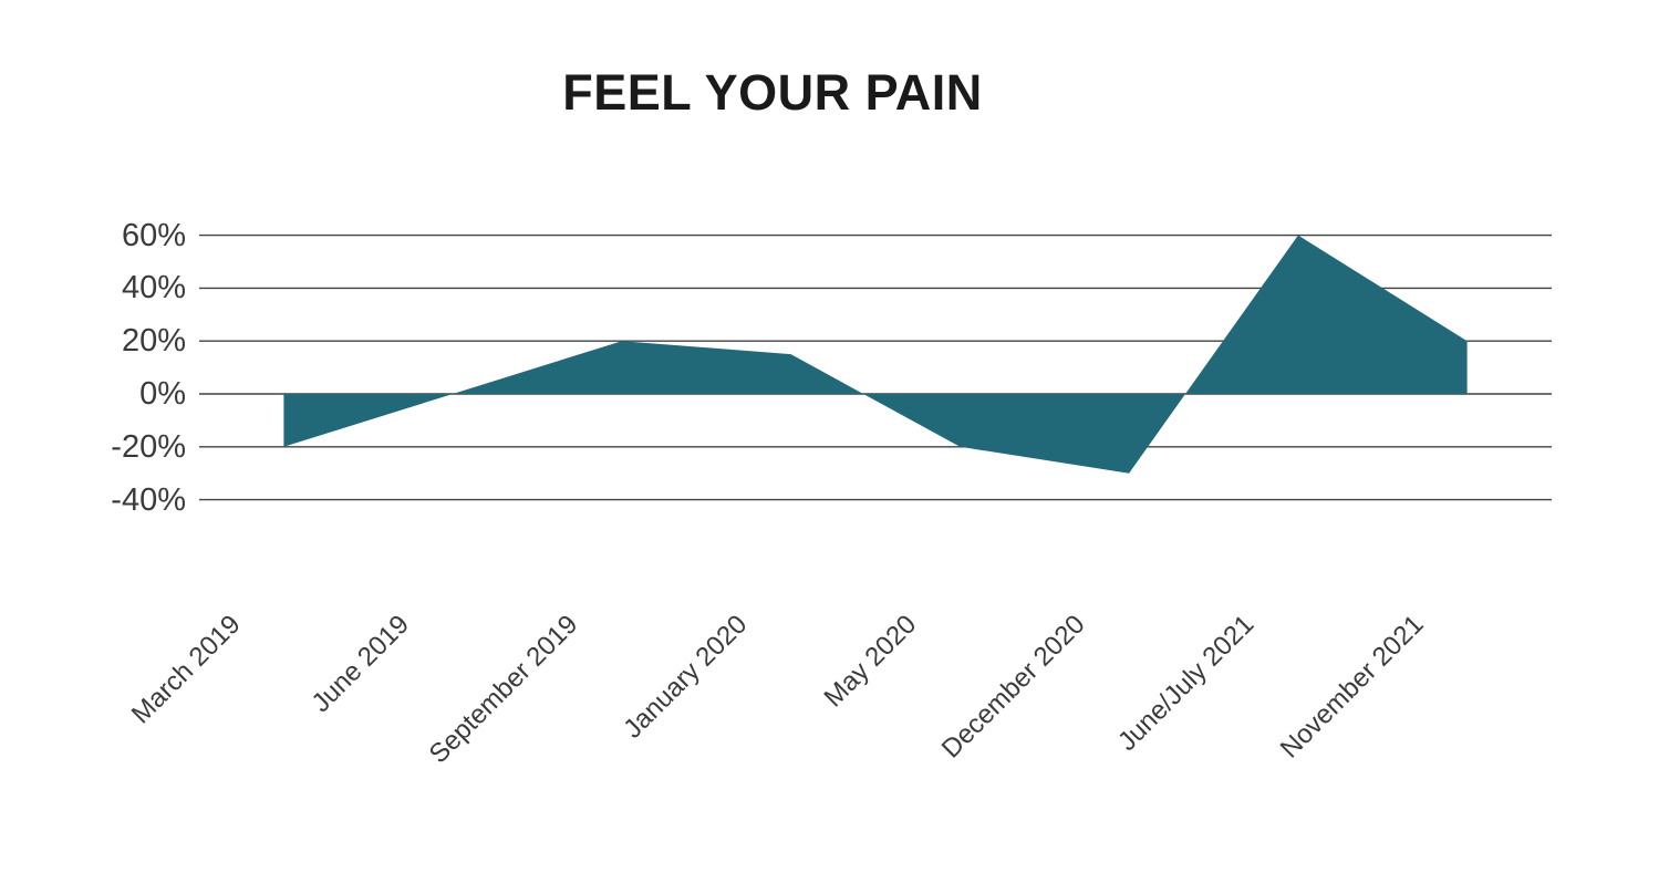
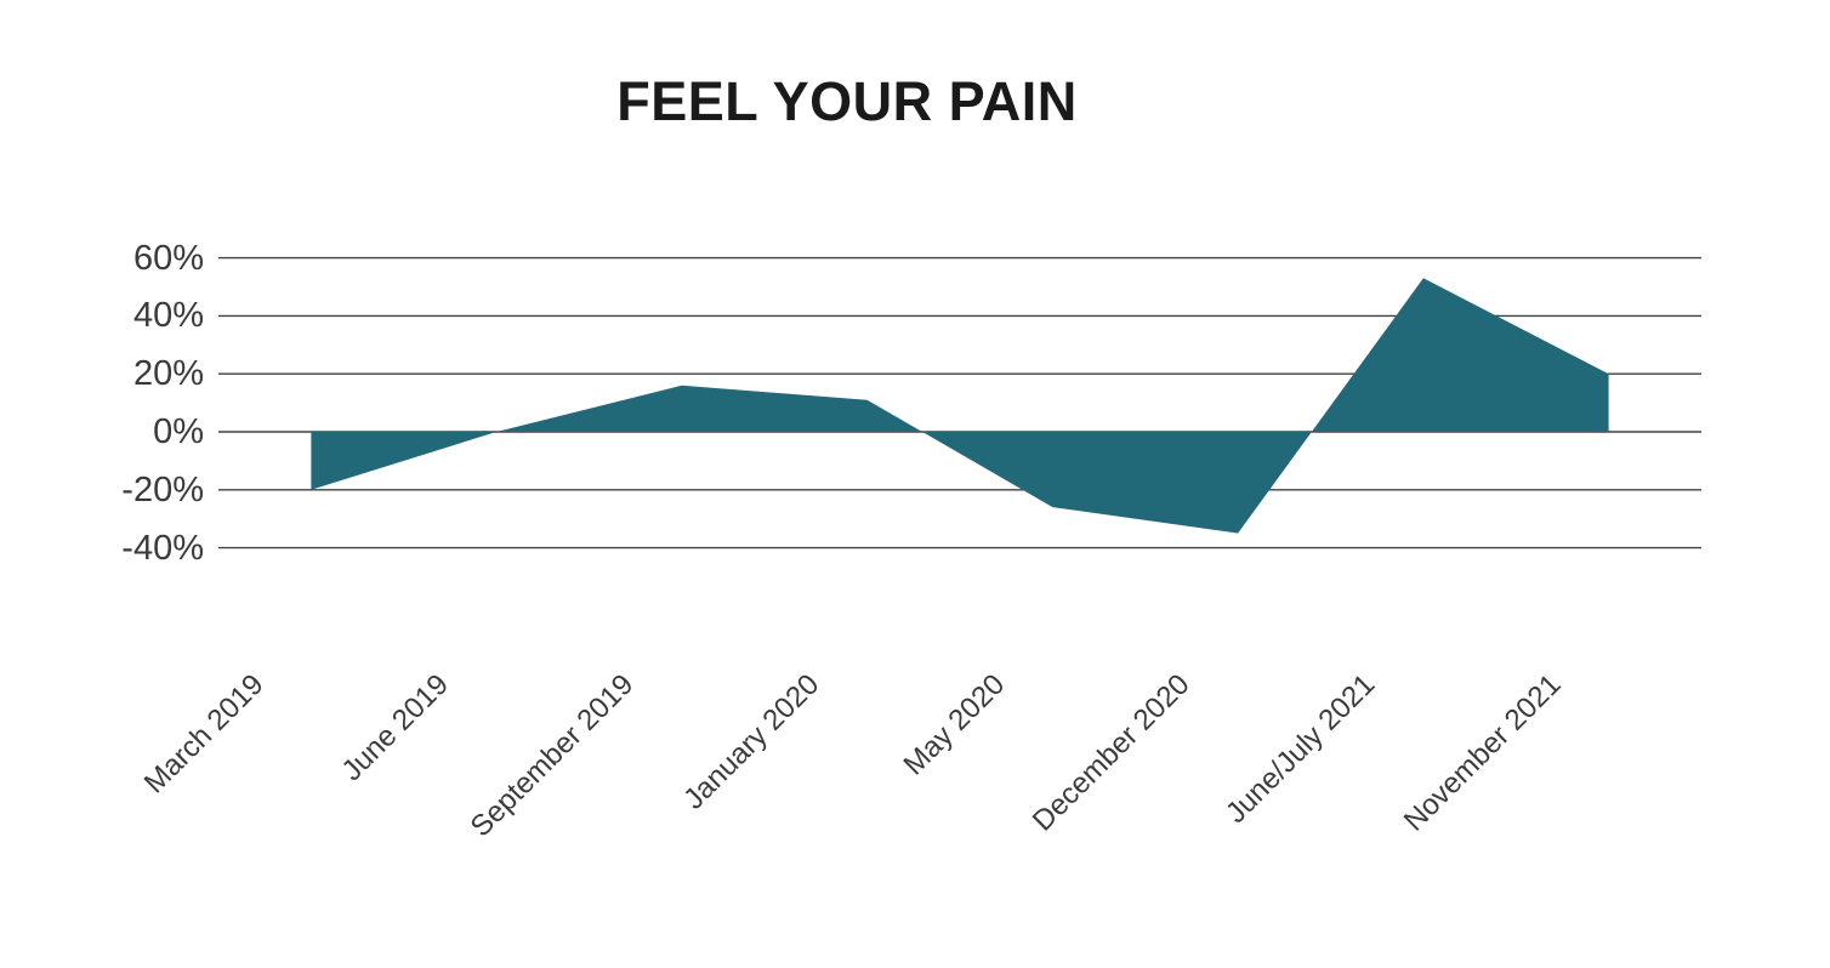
September 2019: 20% -> 16%
January 2020: 15% -> 11%
May 2020: -20% -> -26%
December 2020: -30% -> -35%
June/July 2021: 60% -> 53%
